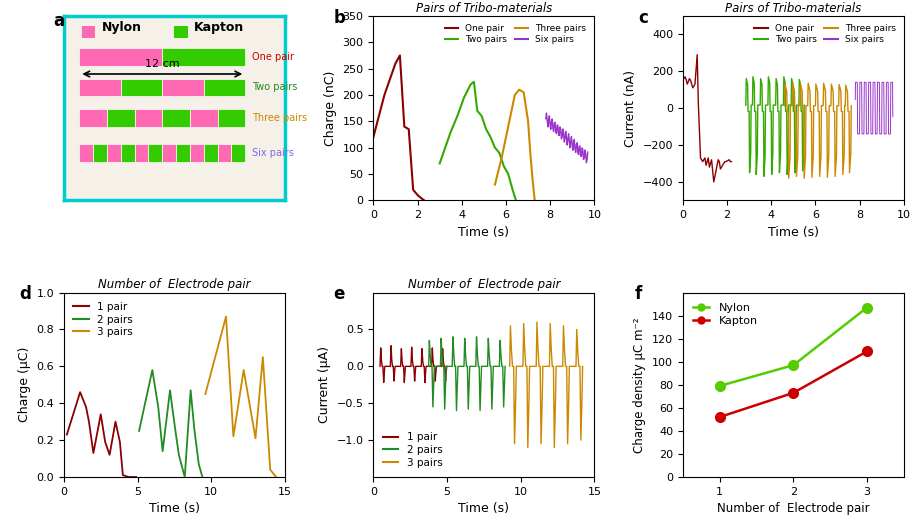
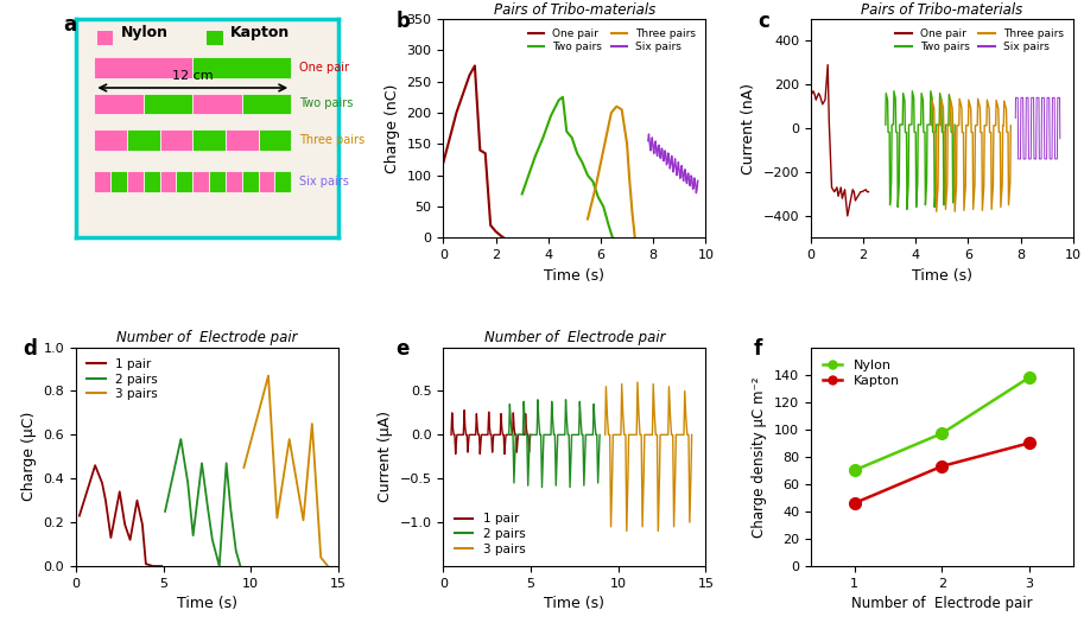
Nylon/1: 79 -> 70
Kapton/1: 52 -> 46
Nylon/3: 147 -> 138
Kapton/3: 109 -> 90
